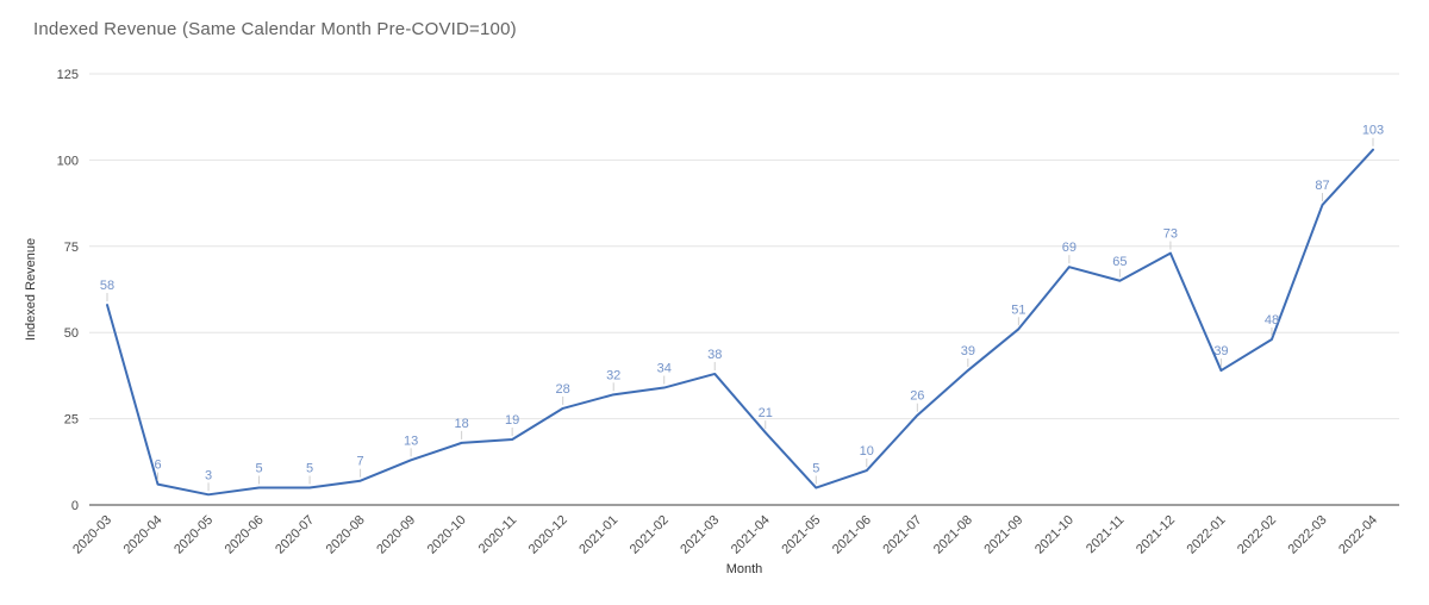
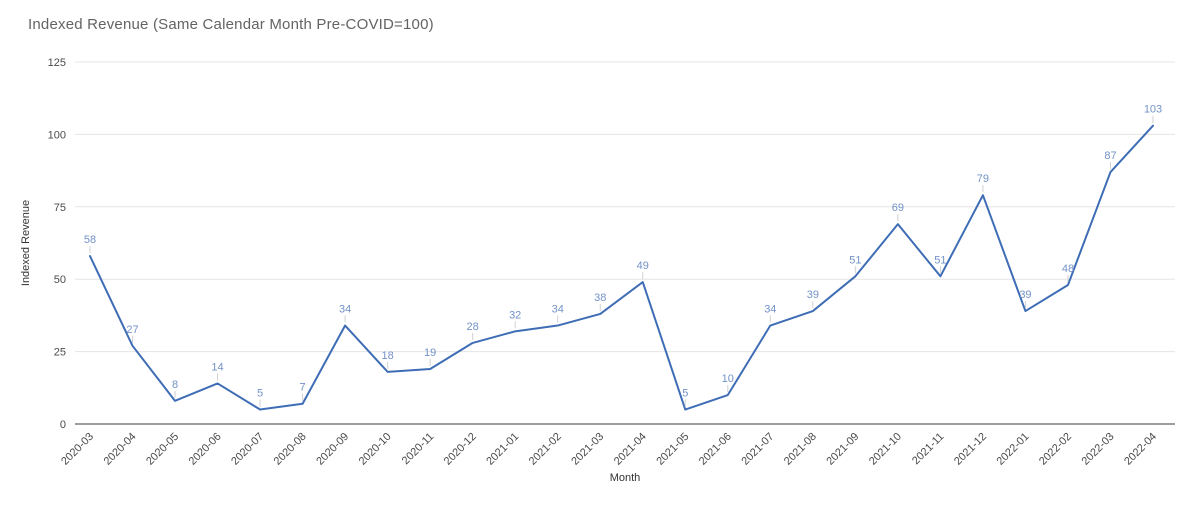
2020-04: 6 -> 27
2020-05: 3 -> 8
2020-06: 5 -> 14
2020-09: 13 -> 34
2021-04: 21 -> 49
2021-07: 26 -> 34
2021-11: 65 -> 51
2021-12: 73 -> 79
